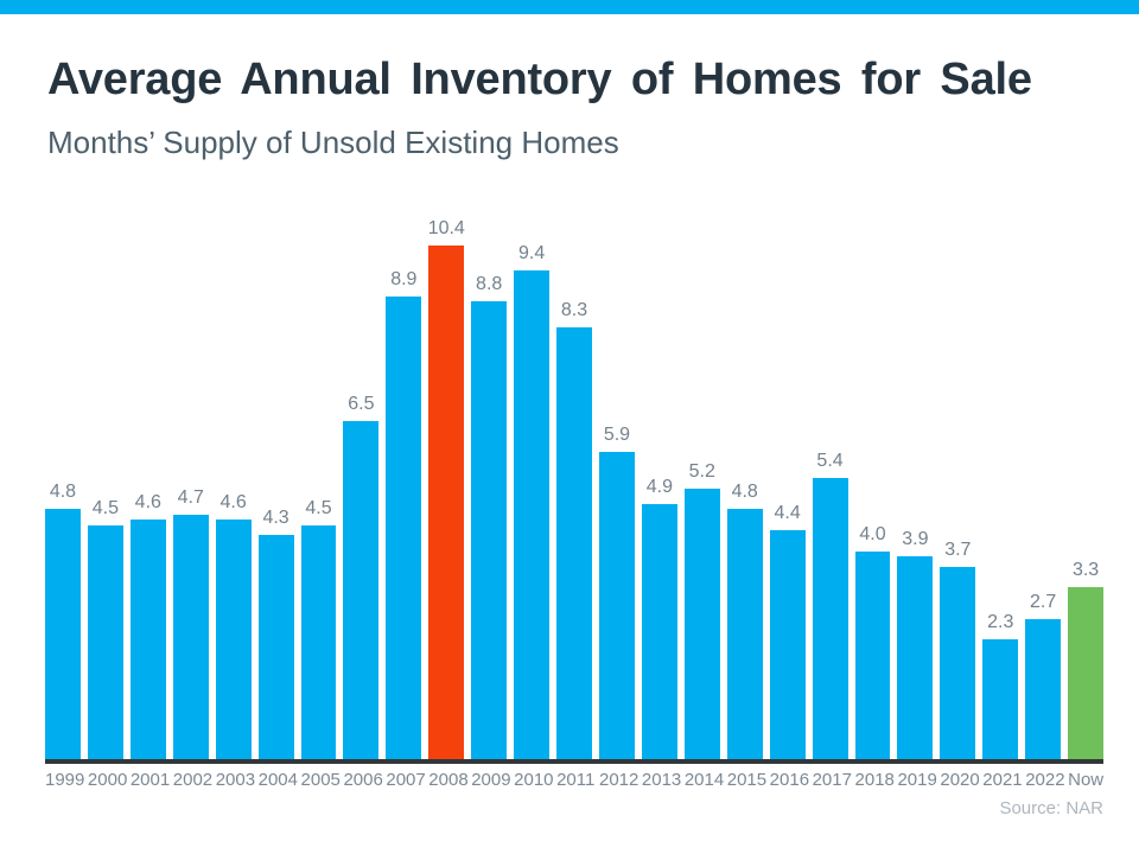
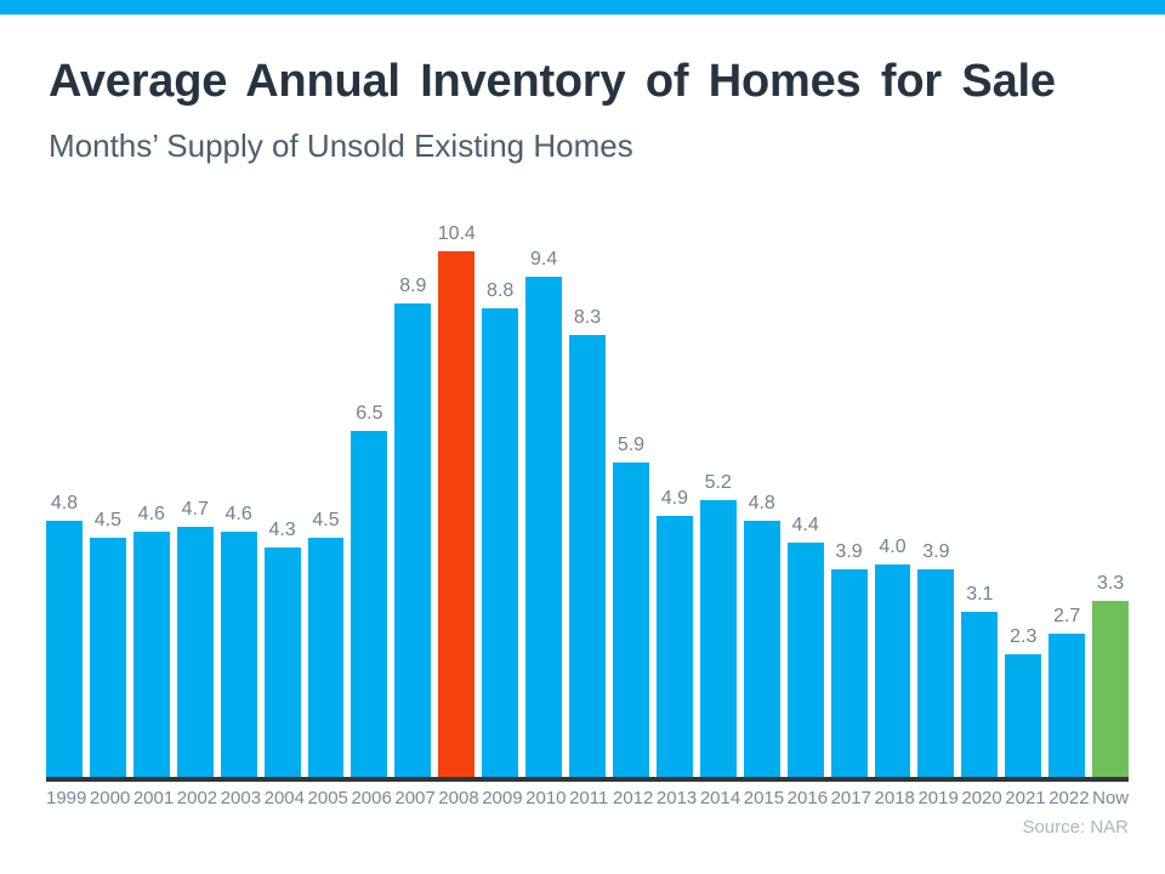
2017: 5.4 -> 3.9
2020: 3.7 -> 3.1
